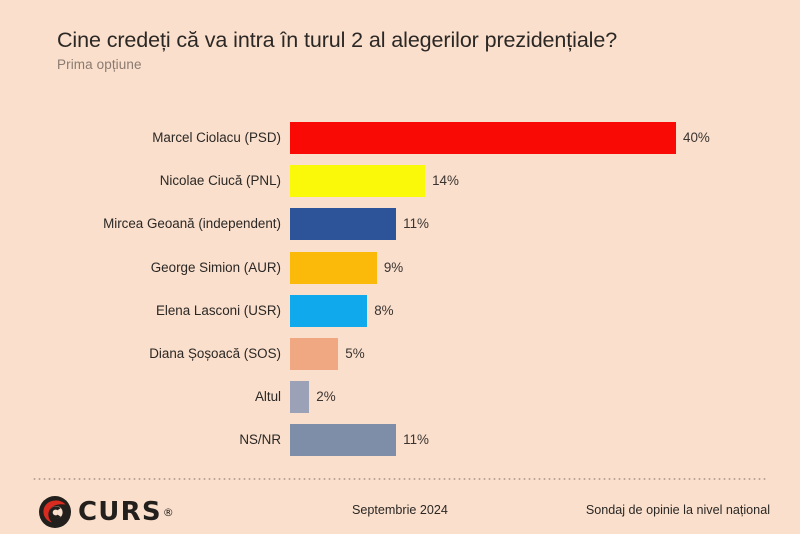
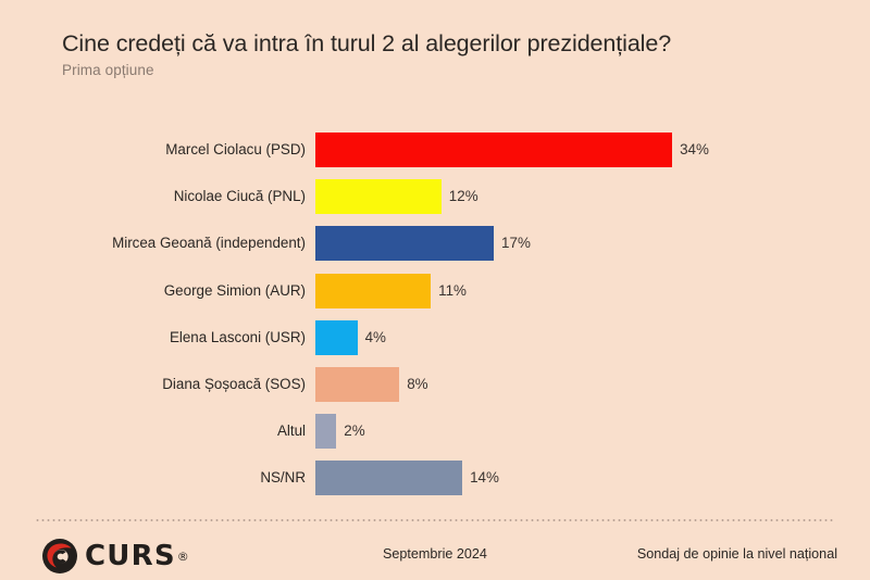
Marcel Ciolacu (PSD): 40% -> 34%
Nicolae Ciucă (PNL): 14% -> 12%
Mircea Geoană (independent): 11% -> 17%
George Simion (AUR): 9% -> 11%
Elena Lasconi (USR): 8% -> 4%
Diana Șoșoacă (SOS): 5% -> 8%
NS/NR: 11% -> 14%
